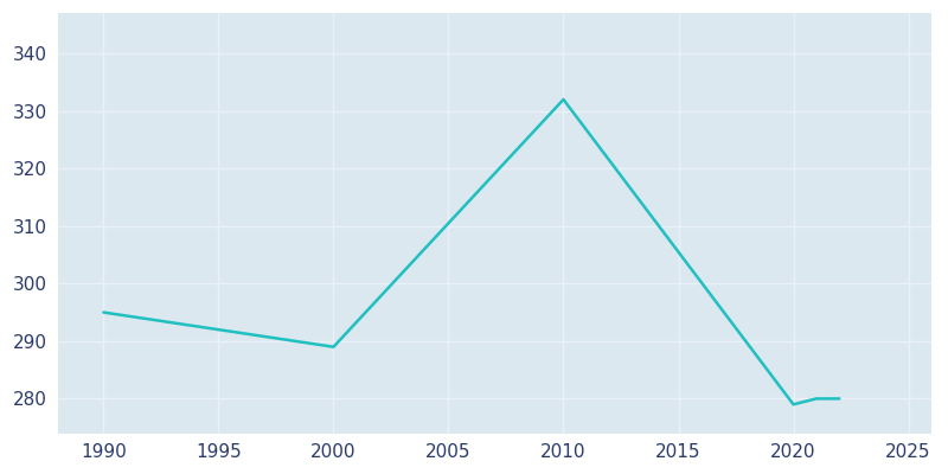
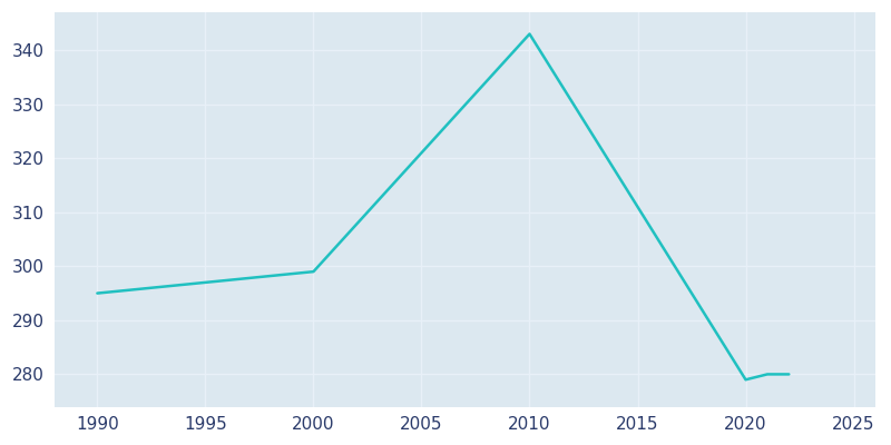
2000: 289 -> 299
2010: 332 -> 343
